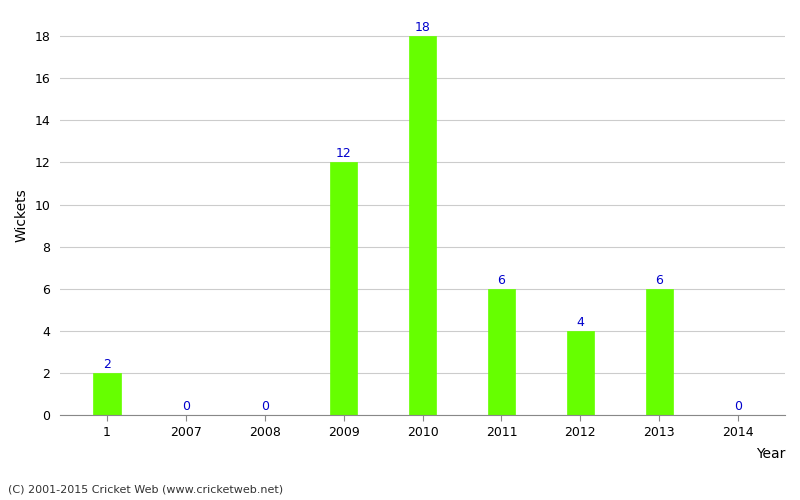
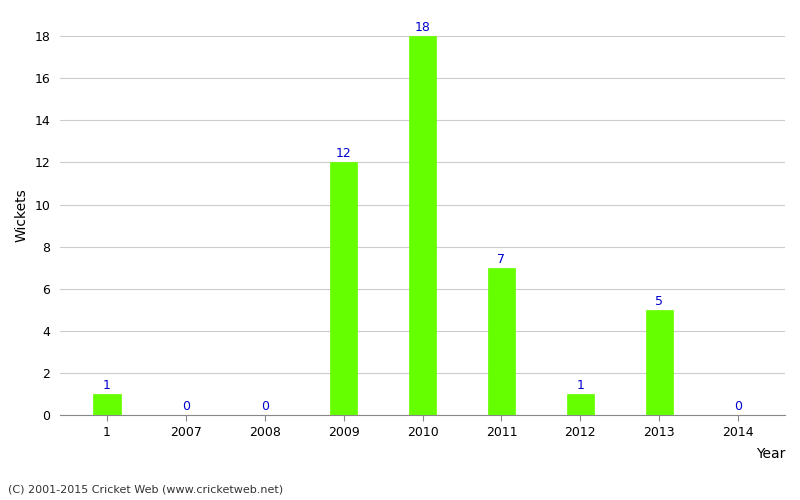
1: 2 -> 1
2011: 6 -> 7
2012: 4 -> 1
2013: 6 -> 5
